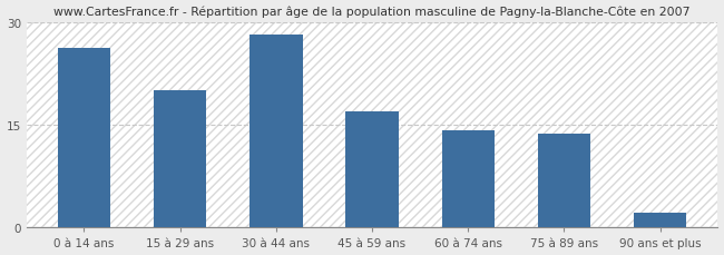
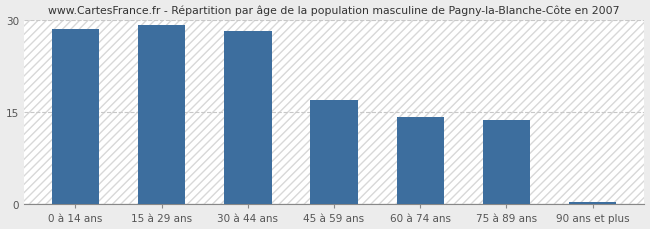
0 à 14 ans: 26.2 -> 28.5
15 à 29 ans: 20.0 -> 29.2
90 ans et plus: 2.2 -> 0.4
